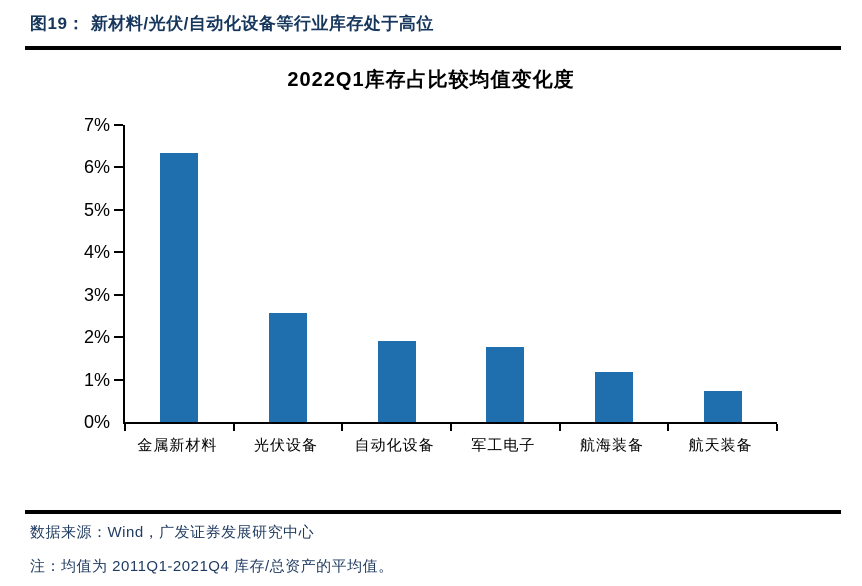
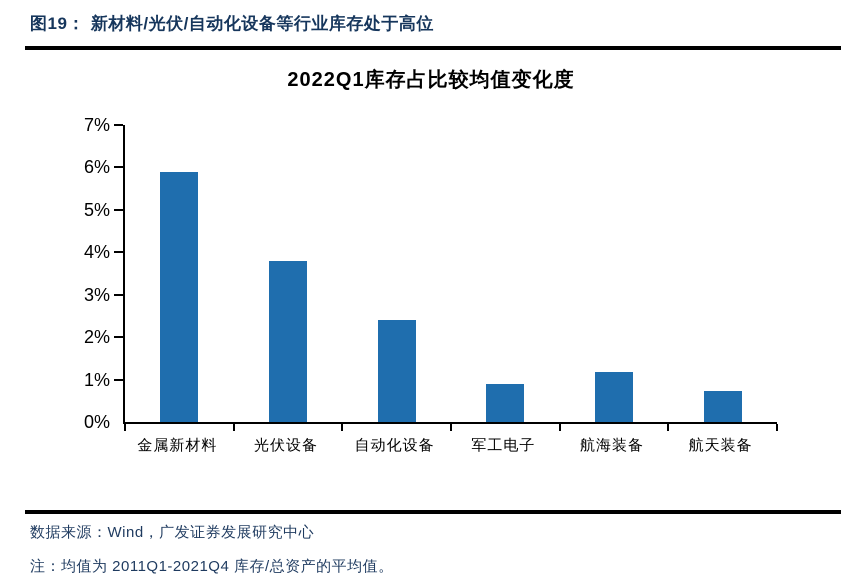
金属新材料: 6.3% -> 5.9%
光伏设备: 2.6% -> 3.8%
自动化设备: 1.9% -> 2.4%
军工电子: 1.8% -> 0.9%
